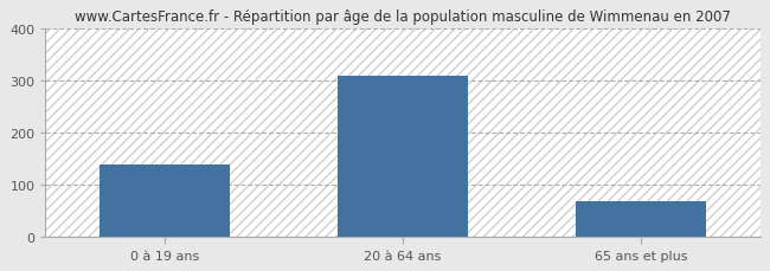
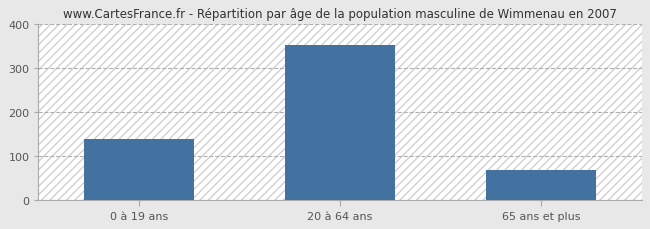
20 à 64 ans: 310 -> 352
